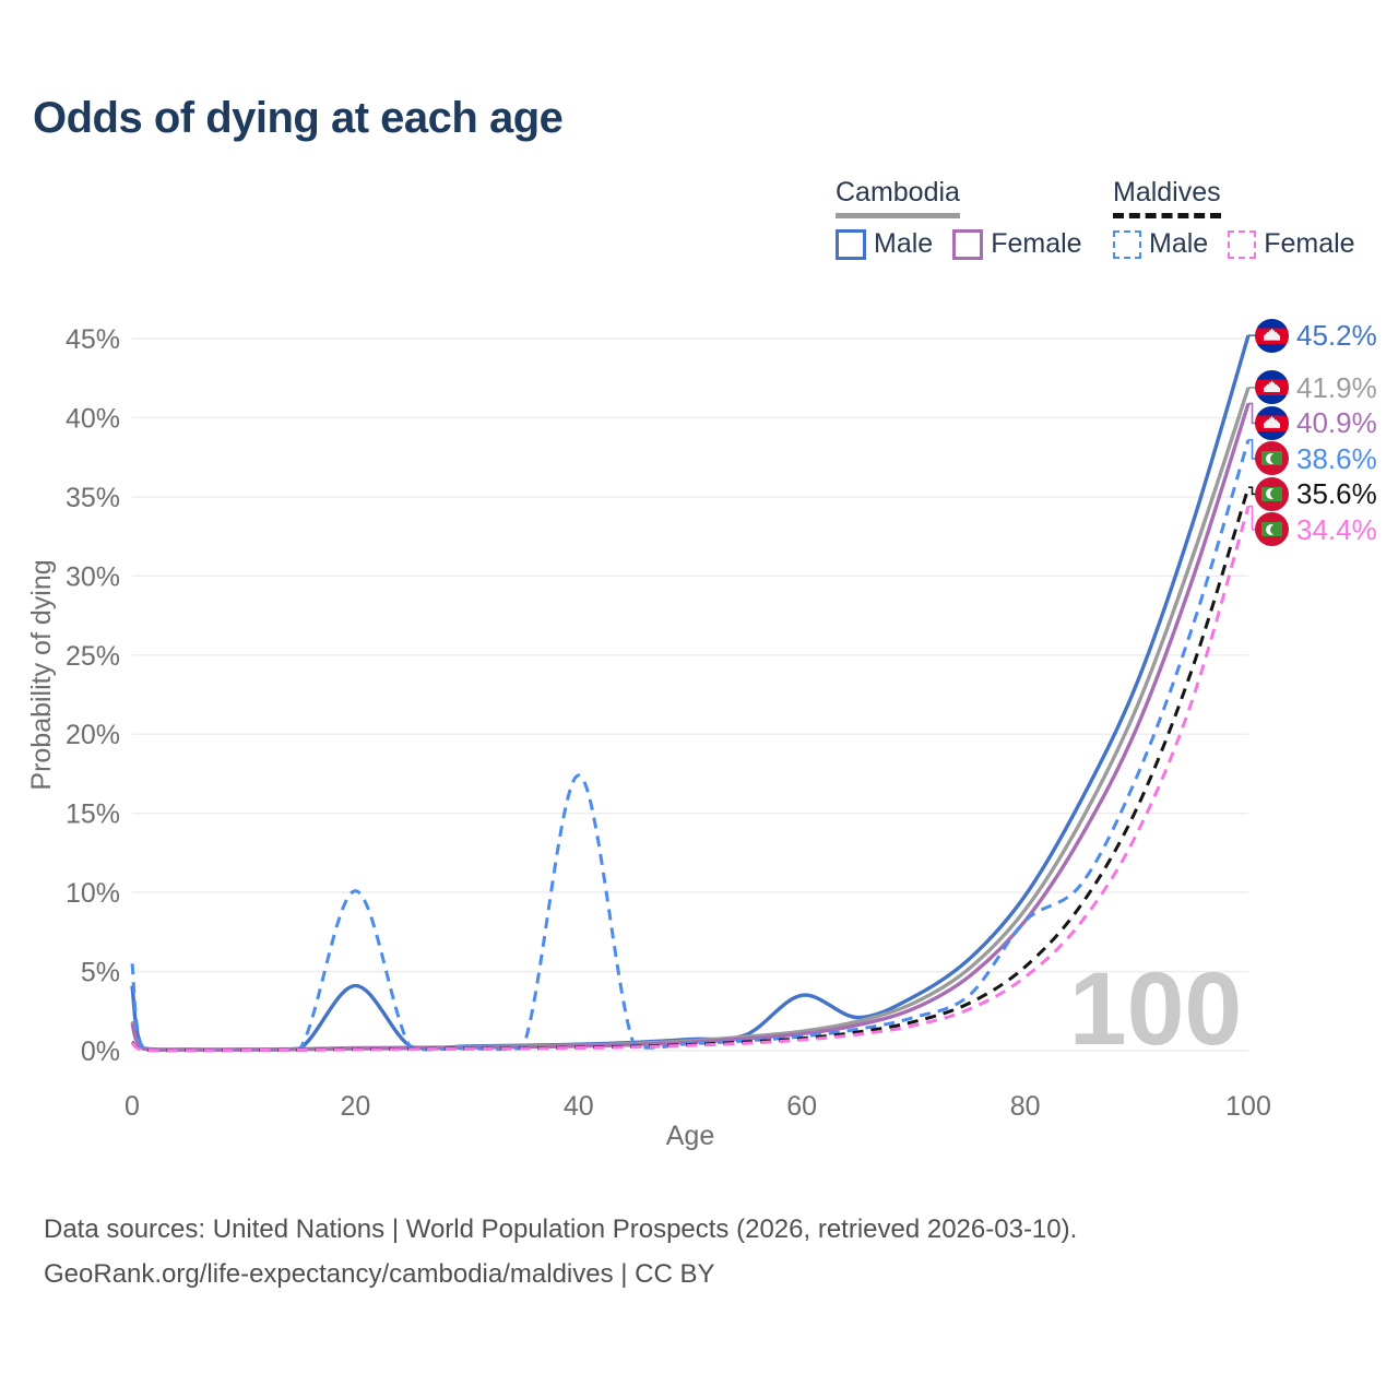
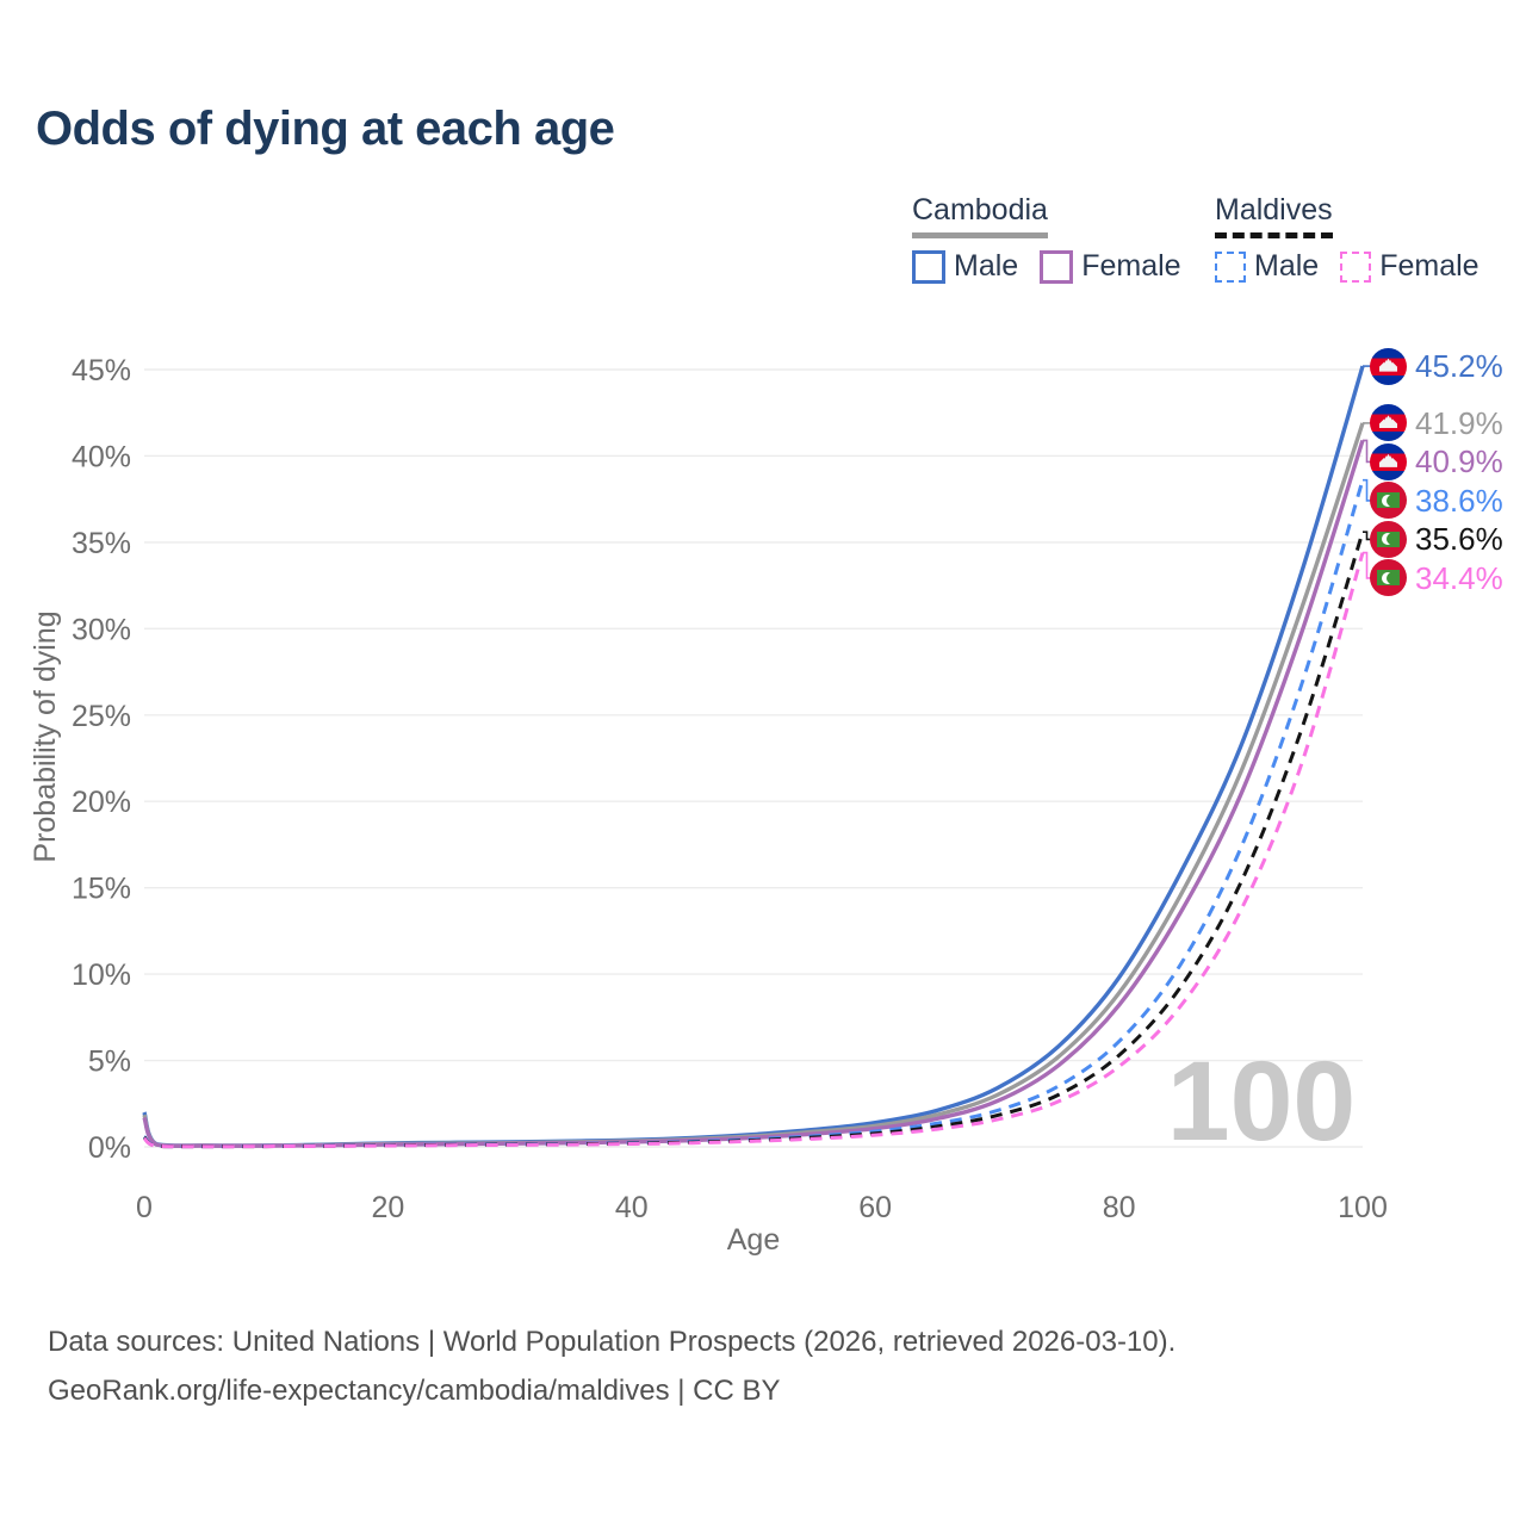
Cambodia Male/0: 4.1% -> 2.0%
Maldives Male/0: 5.5% -> 0.6%
Cambodia Male/20: 4.1% -> 0.2%
Maldives Male/20: 10.1% -> 0.1%
Maldives Male/40: 17.4% -> 0.2%
Cambodia Male/60: 3.5% -> 1.4%
Maldives Male/80: 8.2% -> 6.1%
